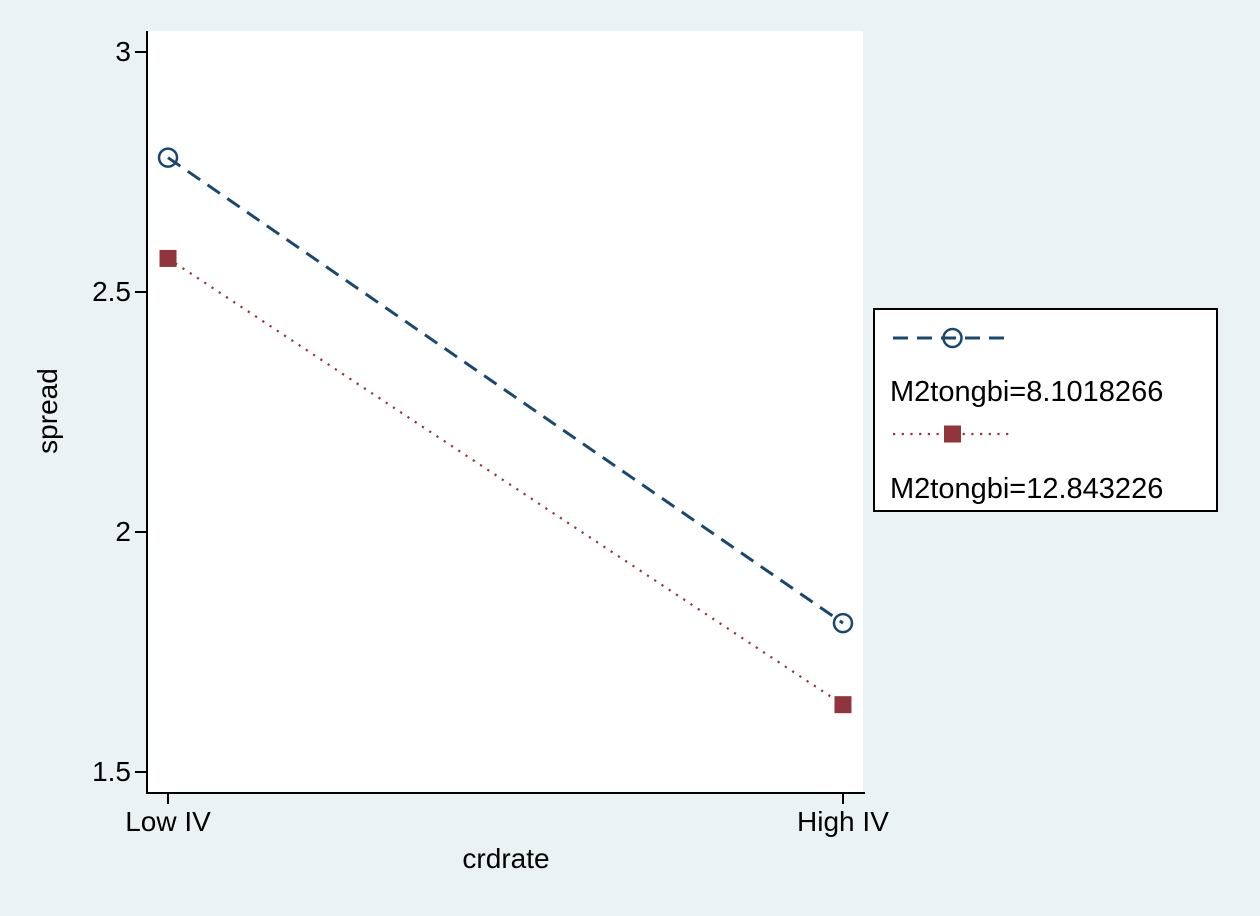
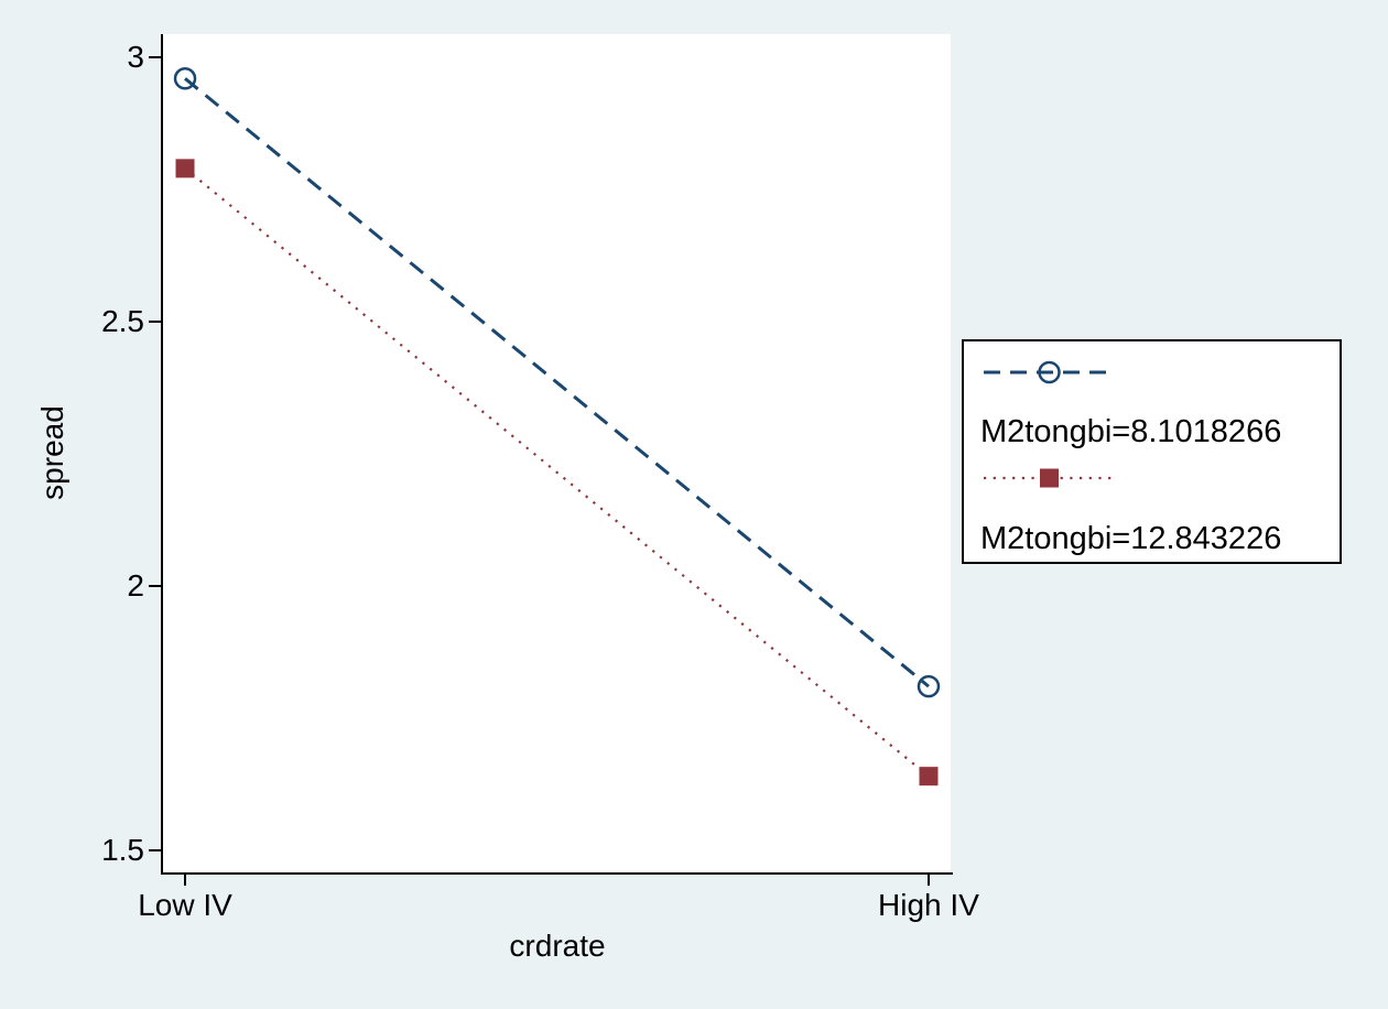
M2tongbi=8.1018266/Low IV: 2.78 -> 2.96
M2tongbi=12.843226/Low IV: 2.57 -> 2.79
